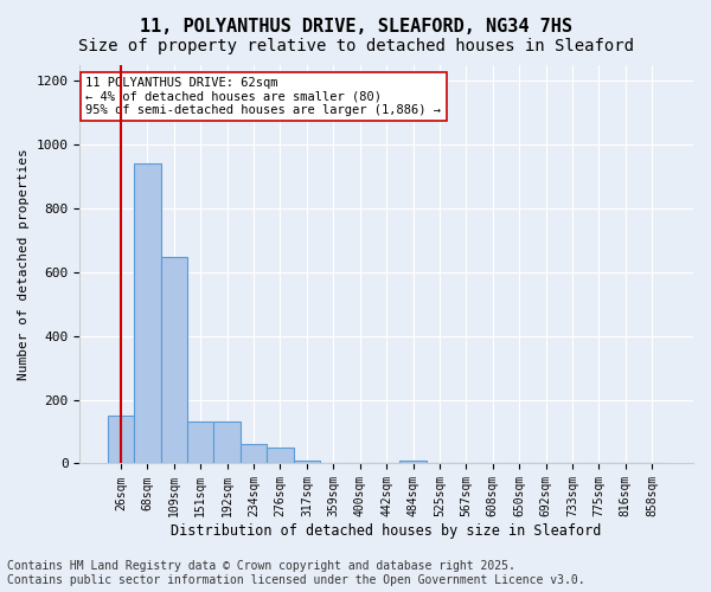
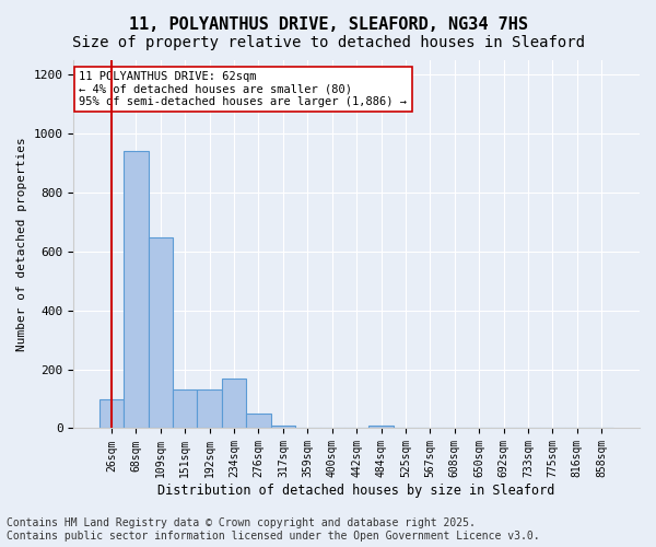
26sqm: 150 -> 100
234sqm: 60 -> 170
